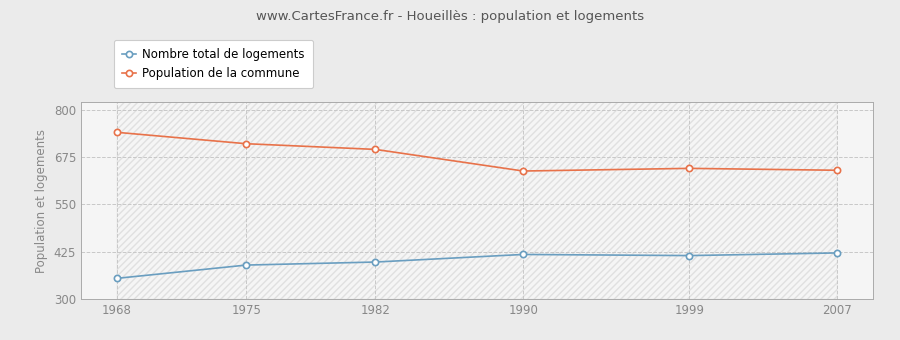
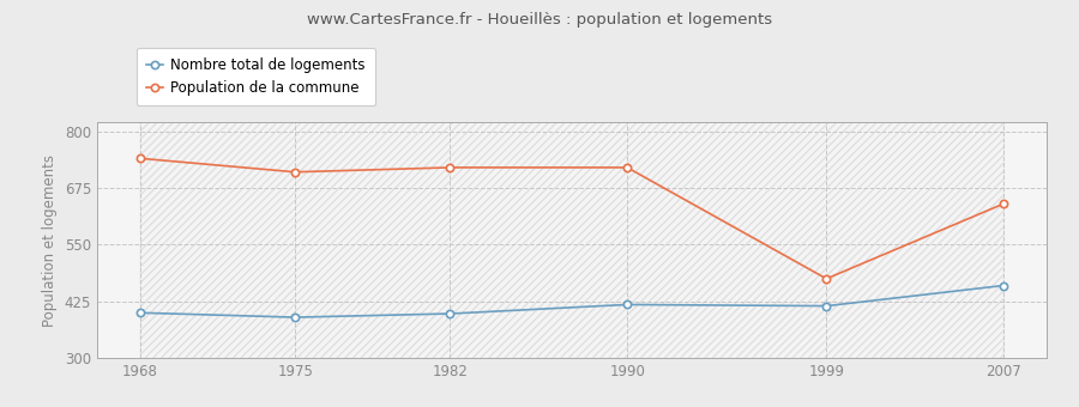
Nombre total de logements/1968: 355 -> 400
Population de la commune/1982: 695 -> 720
Population de la commune/1990: 638 -> 720
Population de la commune/1999: 645 -> 475
Nombre total de logements/2007: 422 -> 460
